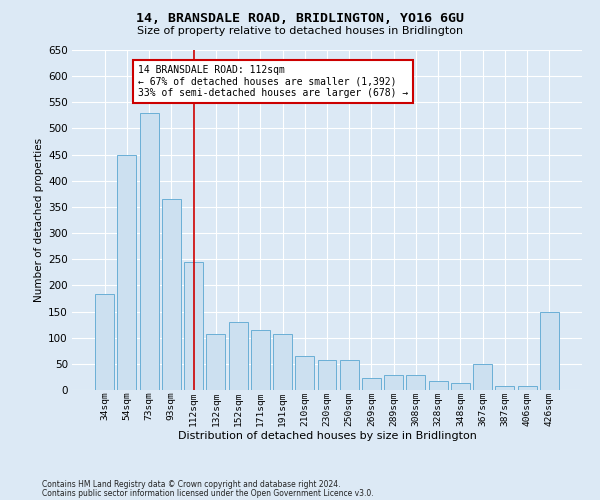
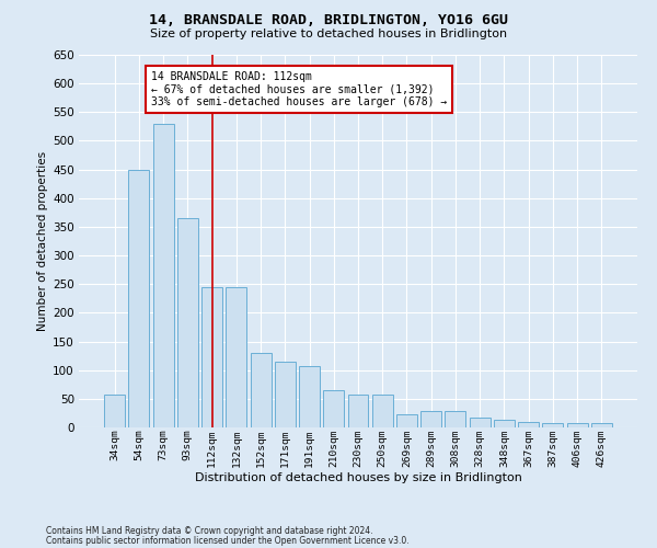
34sqm: 184 -> 58
132sqm: 108 -> 245
367sqm: 50 -> 10
426sqm: 150 -> 8
